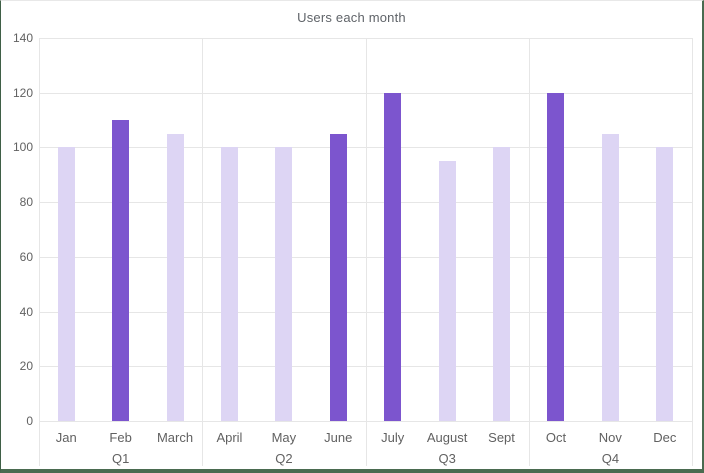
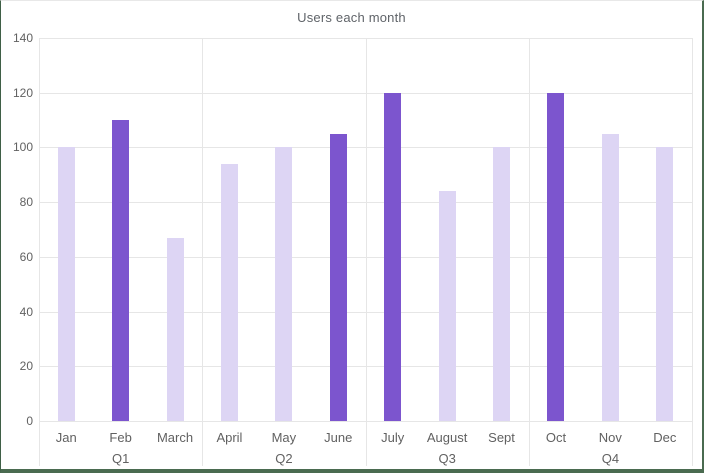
March: 105 -> 67
April: 100 -> 94
August: 95 -> 84
